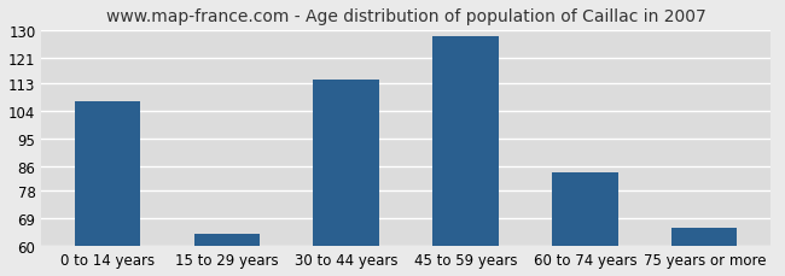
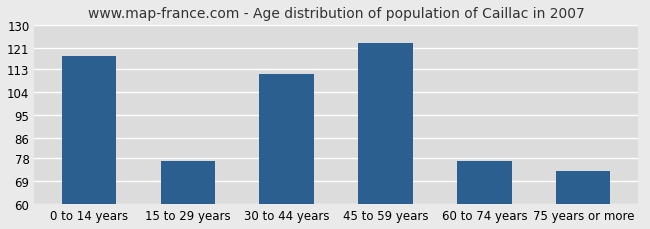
0 to 14 years: 107 -> 118
15 to 29 years: 64 -> 77
30 to 44 years: 114 -> 111
45 to 59 years: 128 -> 123
60 to 74 years: 84 -> 77
75 years or more: 66 -> 73
